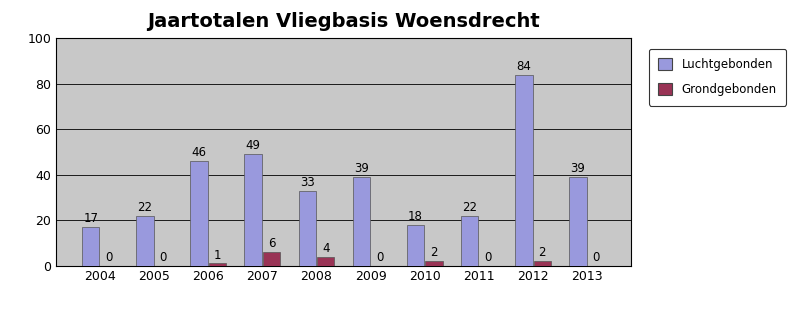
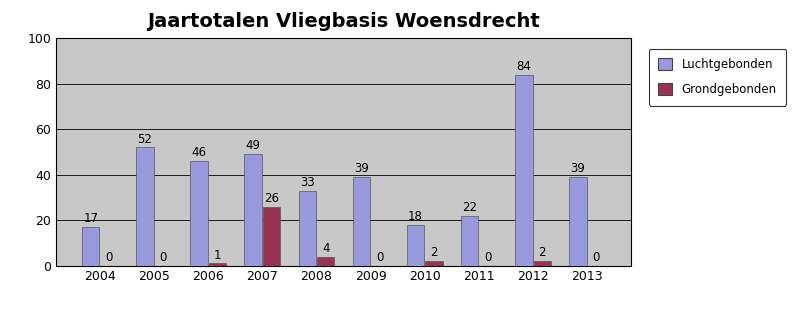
Luchtgebonden/2005: 22 -> 52
Grondgebonden/2007: 6 -> 26
